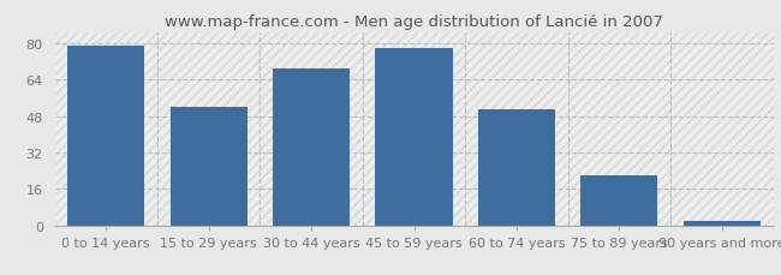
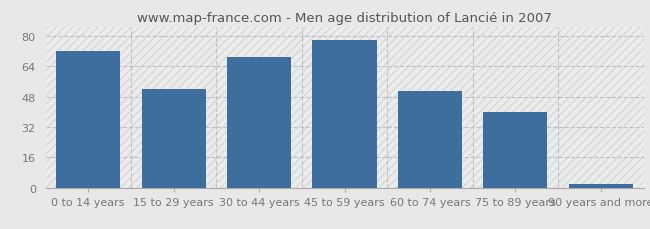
0 to 14 years: 79 -> 72
75 to 89 years: 22 -> 40
